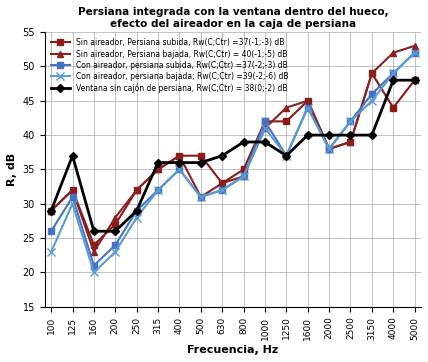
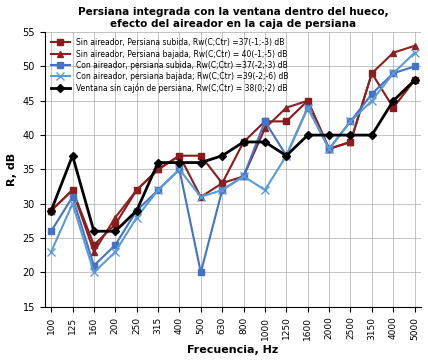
Con aireador, persiana subida, Rw(C;Ctr) =37(-2;-3) dB/500: 31 -> 20
Sin aireador, Persiana subida, Rw(C;Ctr) =37(-1;-3) dB/800: 35 -> 39
Con aireador, persiana bajada; Rw(C;Ctr) =39(-2;-6) dB/1000: 41 -> 32
Ventana sin cajón de persiana, Rw(C;Ctr) = 38(0;-2) dB/4000: 48 -> 45
Con aireador, persiana subida, Rw(C;Ctr) =37(-2;-3) dB/5000: 52 -> 50
